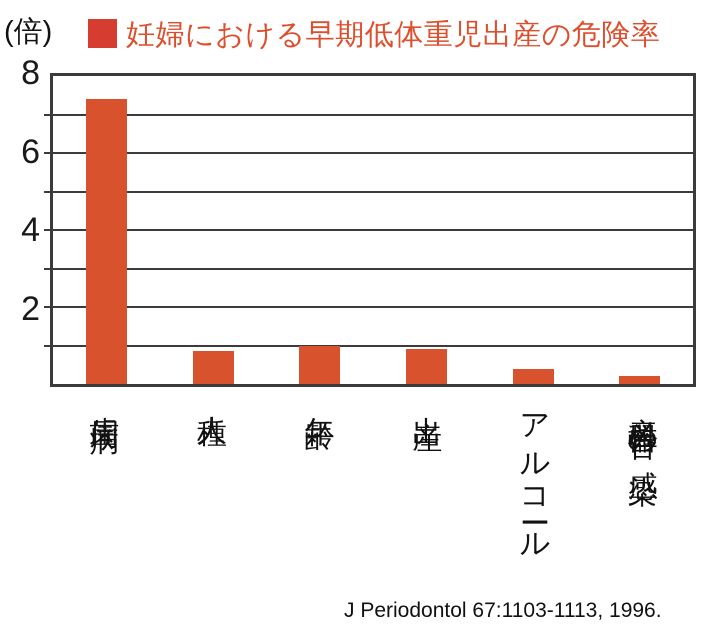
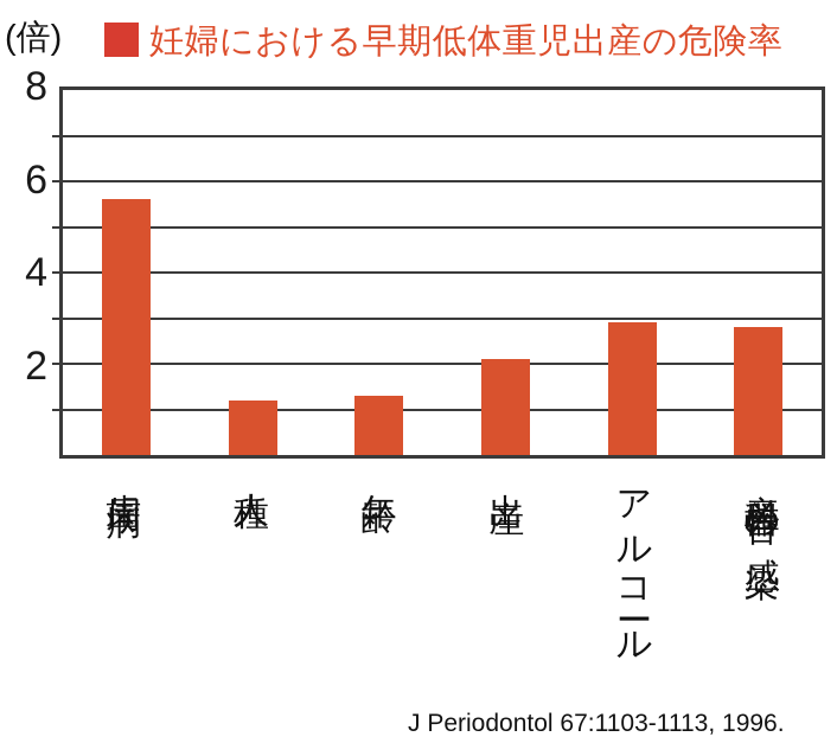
歯周病: 7.4 -> 5.6
人種: 0.8 -> 1.2
年齢: 1.0 -> 1.3
出産: 0.9 -> 2.1
アルコール: 0.4 -> 2.9
産科器官の感染: 0.2 -> 2.8
